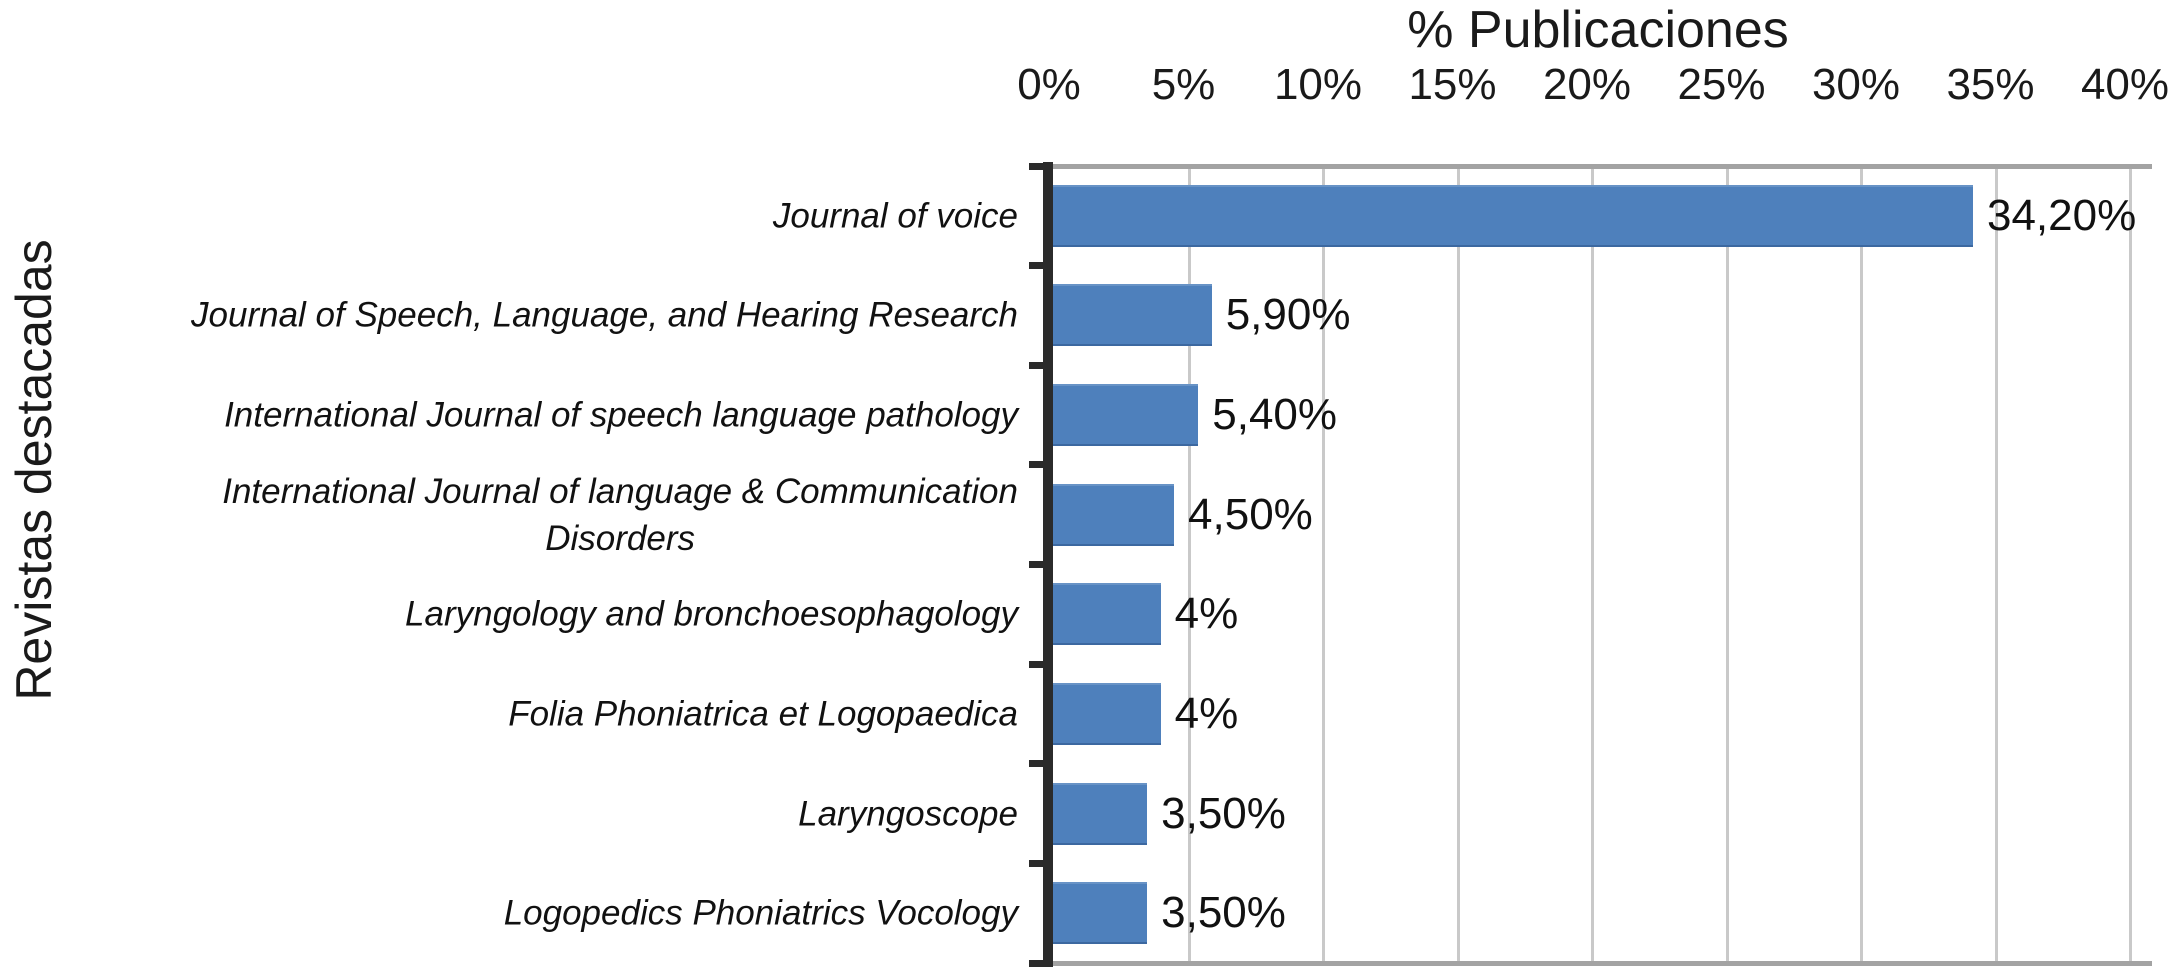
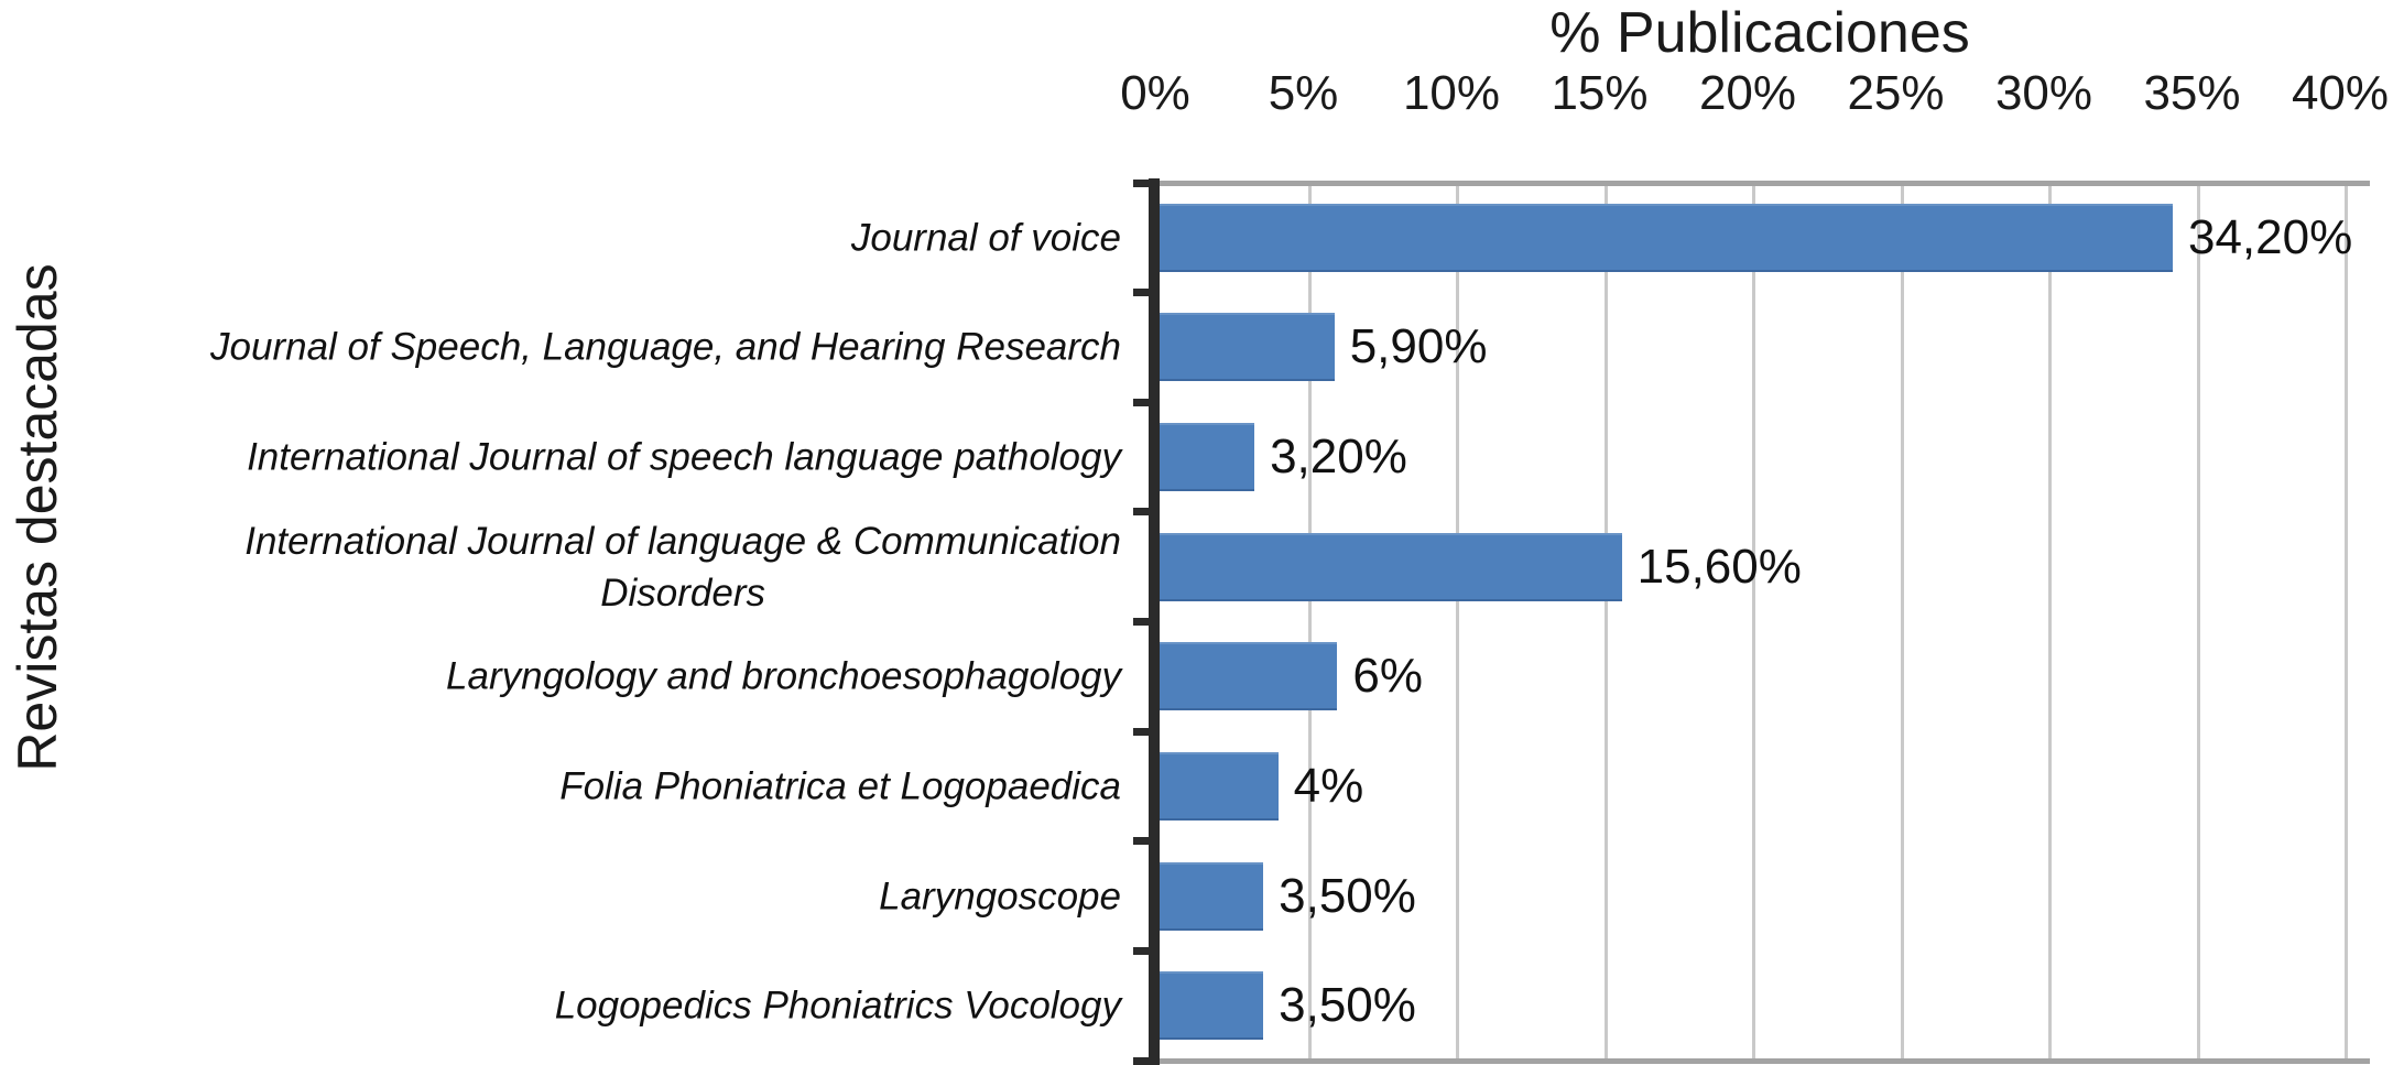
International Journal of speech language pathology: 5,40% -> 3,20%
International Journal of language & Communication Disorders: 4,50% -> 15,60%
Laryngology and bronchoesophagology: 4% -> 6%
